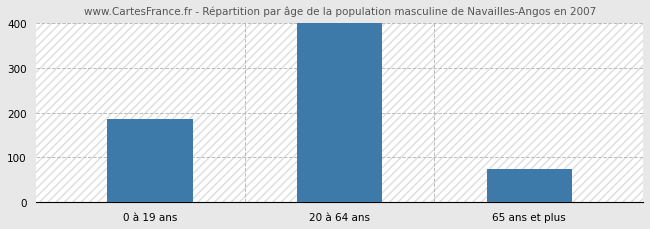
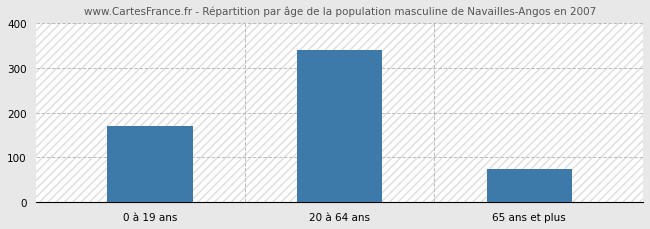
0 à 19 ans: 185 -> 170
20 à 64 ans: 400 -> 340
